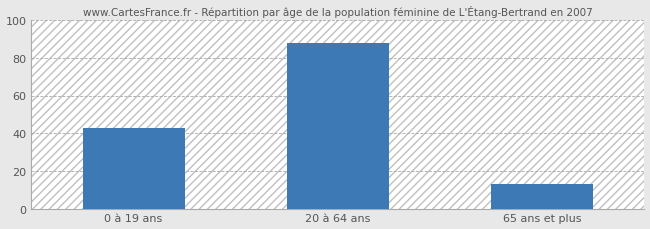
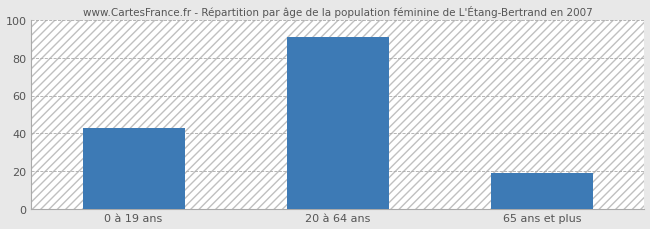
20 à 64 ans: 88 -> 91
65 ans et plus: 13 -> 19
